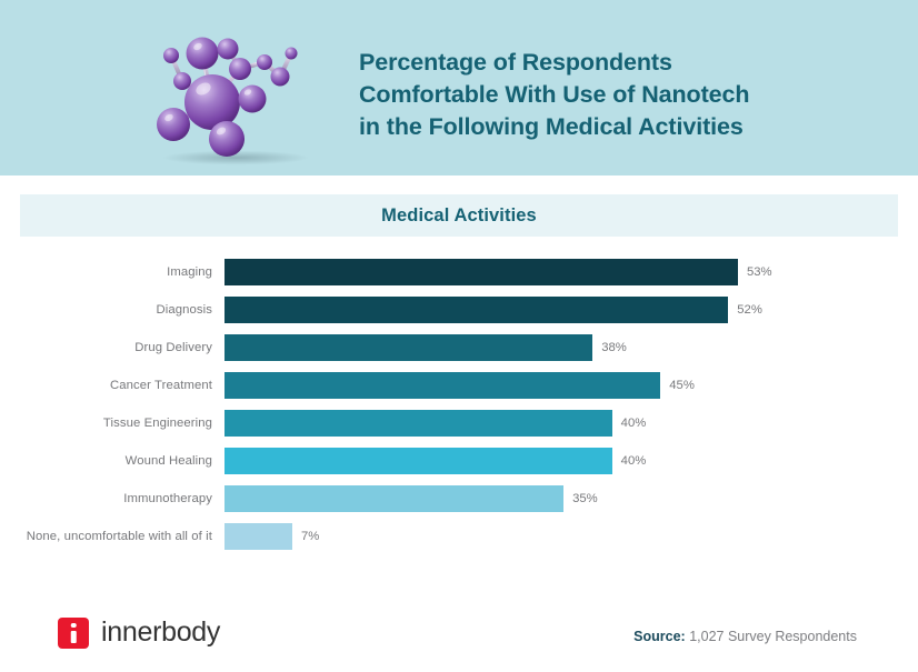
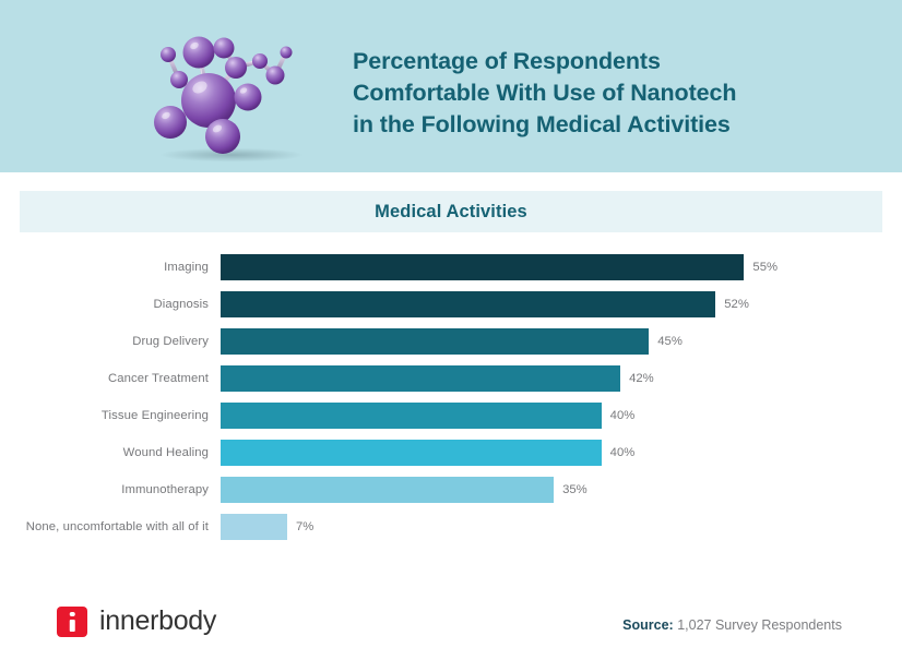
Imaging: 53% -> 55%
Drug Delivery: 38% -> 45%
Cancer Treatment: 45% -> 42%
